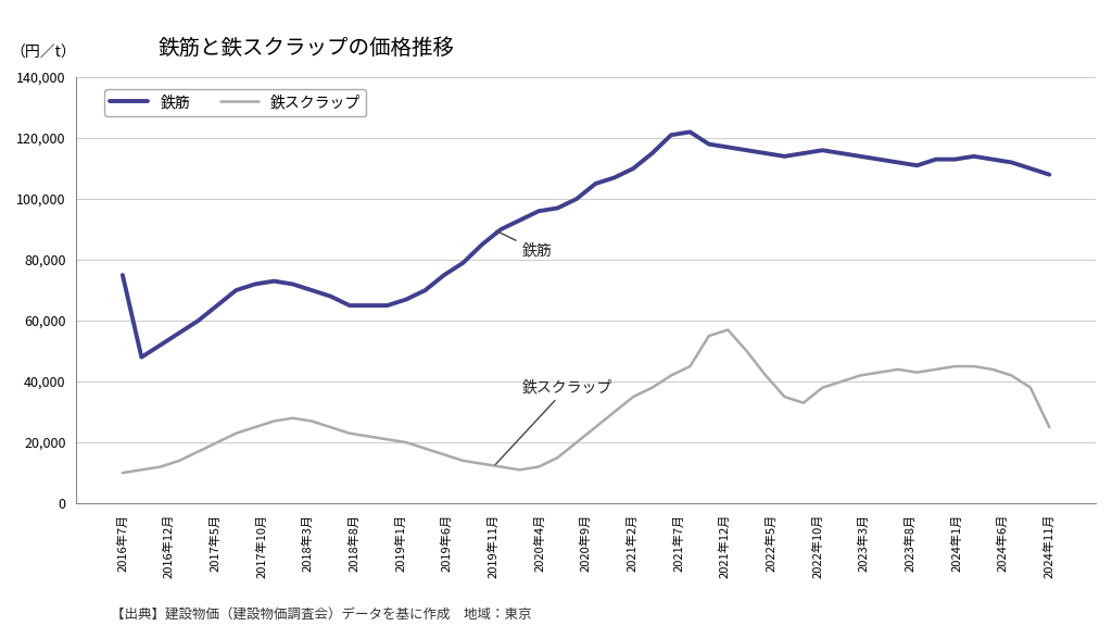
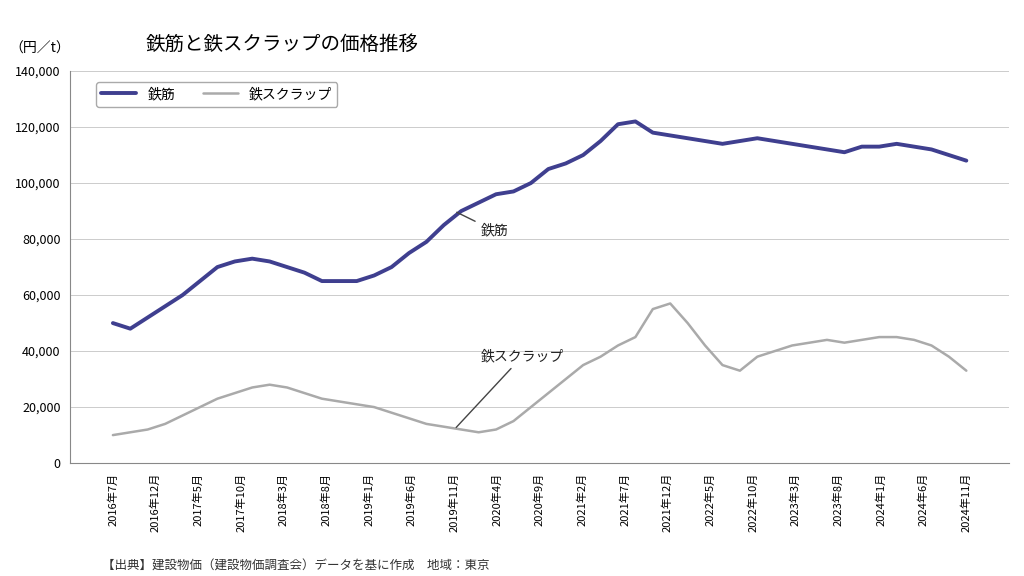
鉄筋/2016年7月: 75,000 -> 50,000
鉄スクラップ/2024年11月: 25,000 -> 33,000
